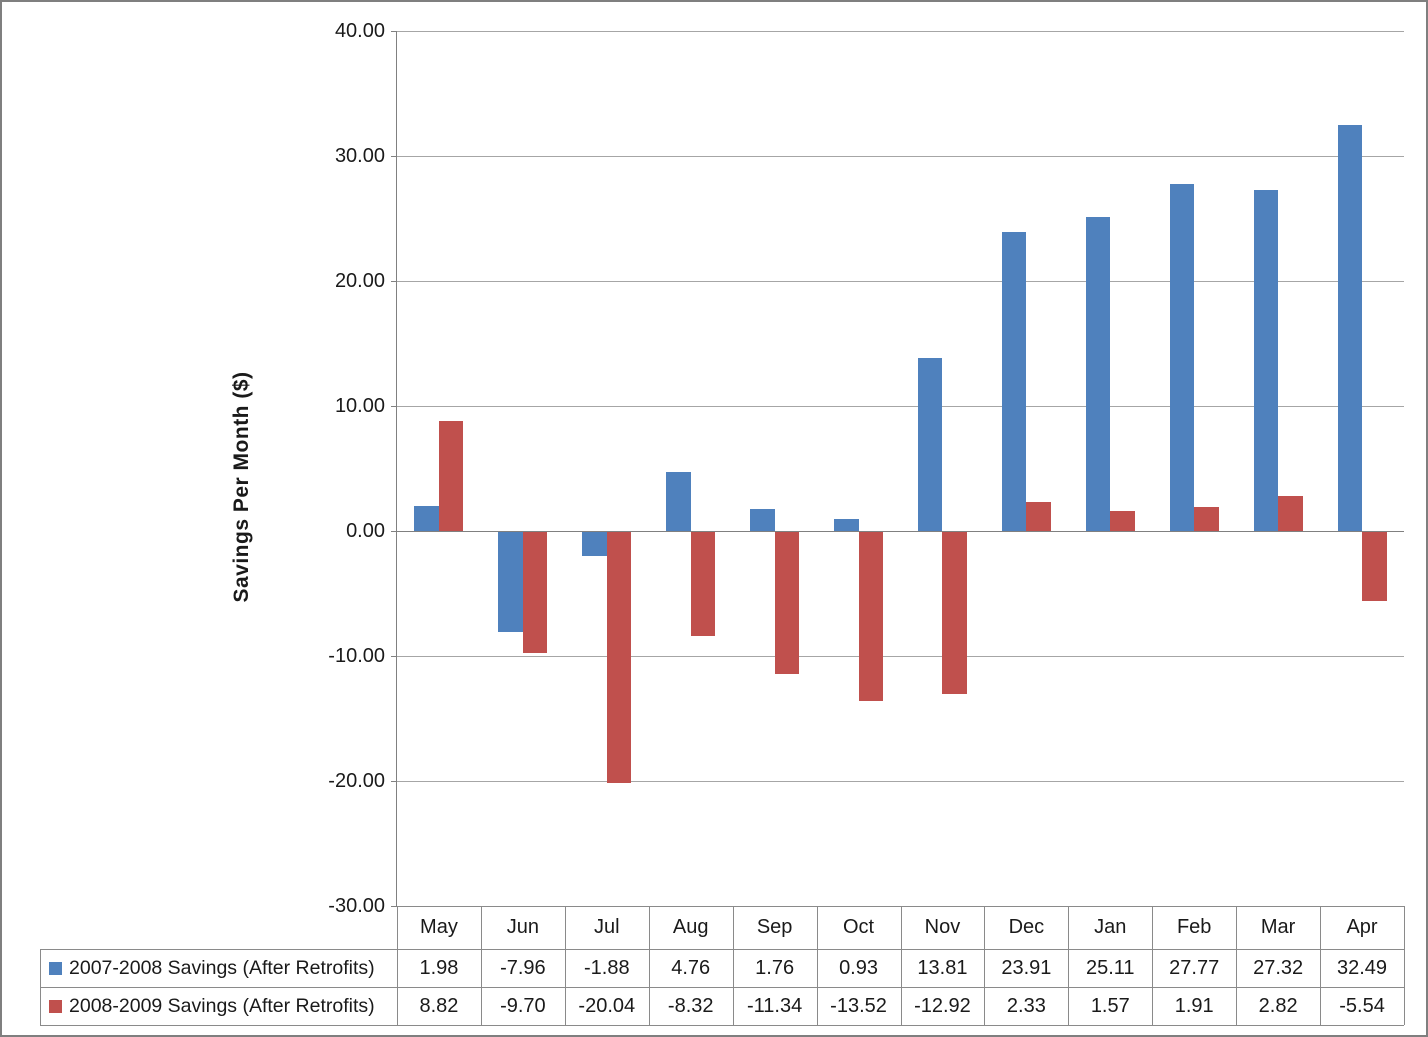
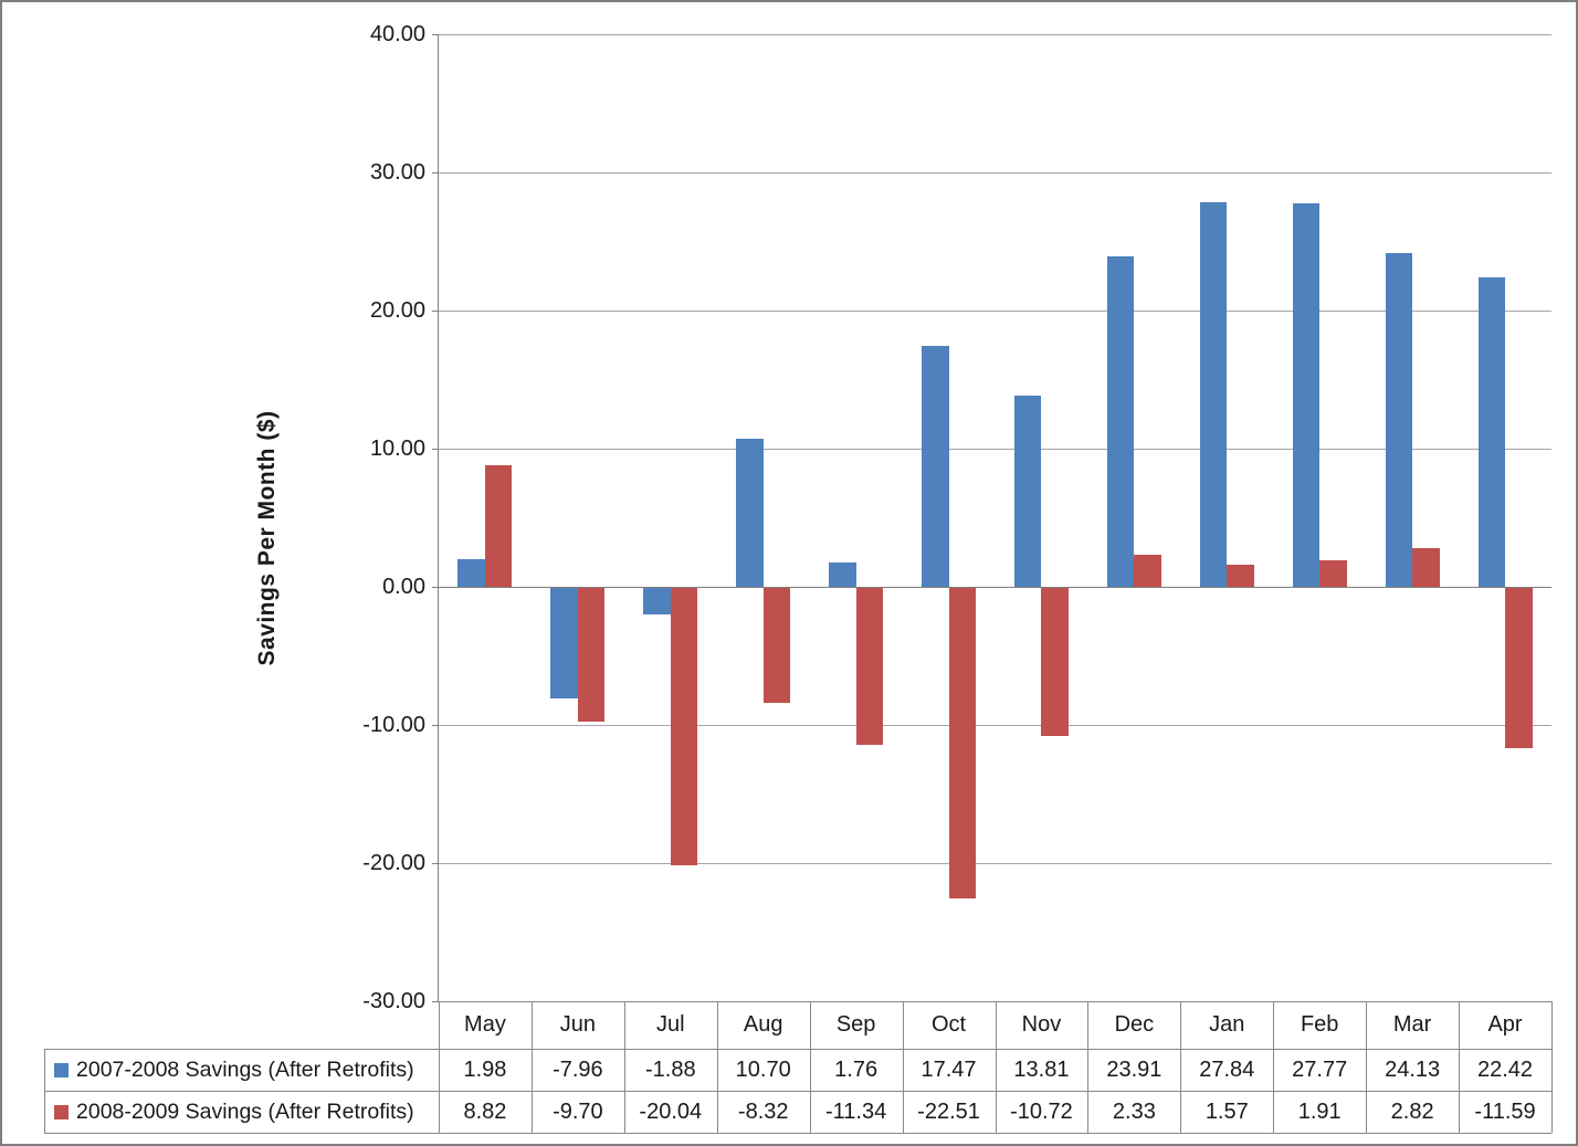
2007-2008 Savings (After Retrofits)/Aug: 4.76 -> 10.70
2007-2008 Savings (After Retrofits)/Oct: 0.93 -> 17.47
2008-2009 Savings (After Retrofits)/Oct: -13.52 -> -22.51
2008-2009 Savings (After Retrofits)/Nov: -12.92 -> -10.72
2007-2008 Savings (After Retrofits)/Jan: 25.11 -> 27.84
2007-2008 Savings (After Retrofits)/Mar: 27.32 -> 24.13
2007-2008 Savings (After Retrofits)/Apr: 32.49 -> 22.42
2008-2009 Savings (After Retrofits)/Apr: -5.54 -> -11.59
